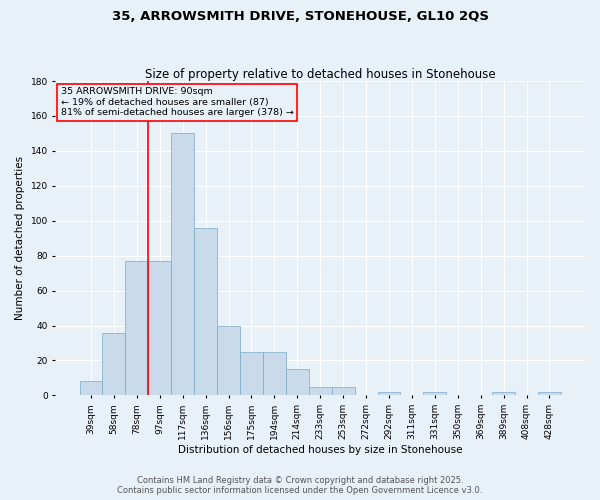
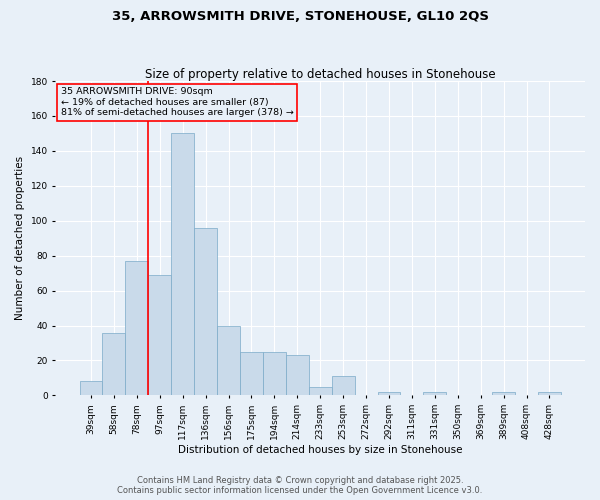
97sqm: 77 -> 69
214sqm: 15 -> 23
253sqm: 5 -> 11
